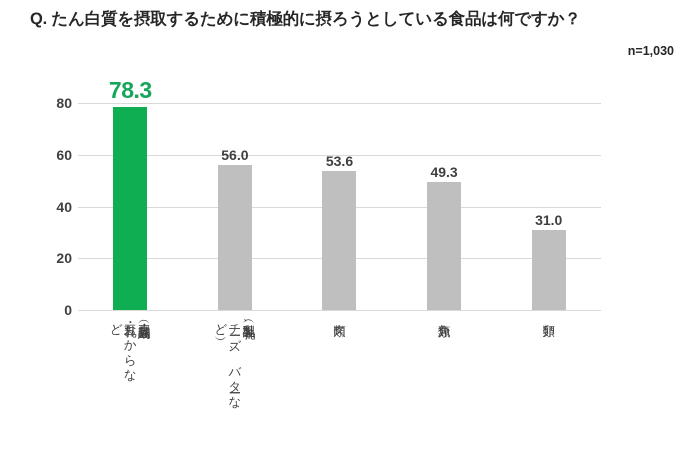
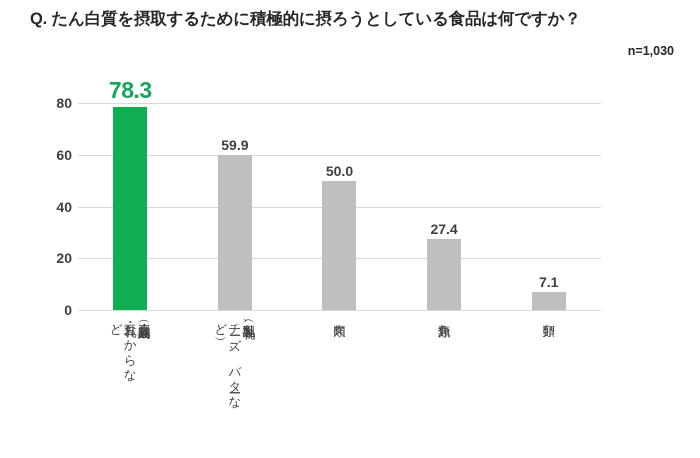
乳製品（牛乳、チーズ、バターなど）: 56.0 -> 59.9
肉類: 53.6 -> 50.0
魚介類: 49.3 -> 27.4
卵類: 31.0 -> 7.1
